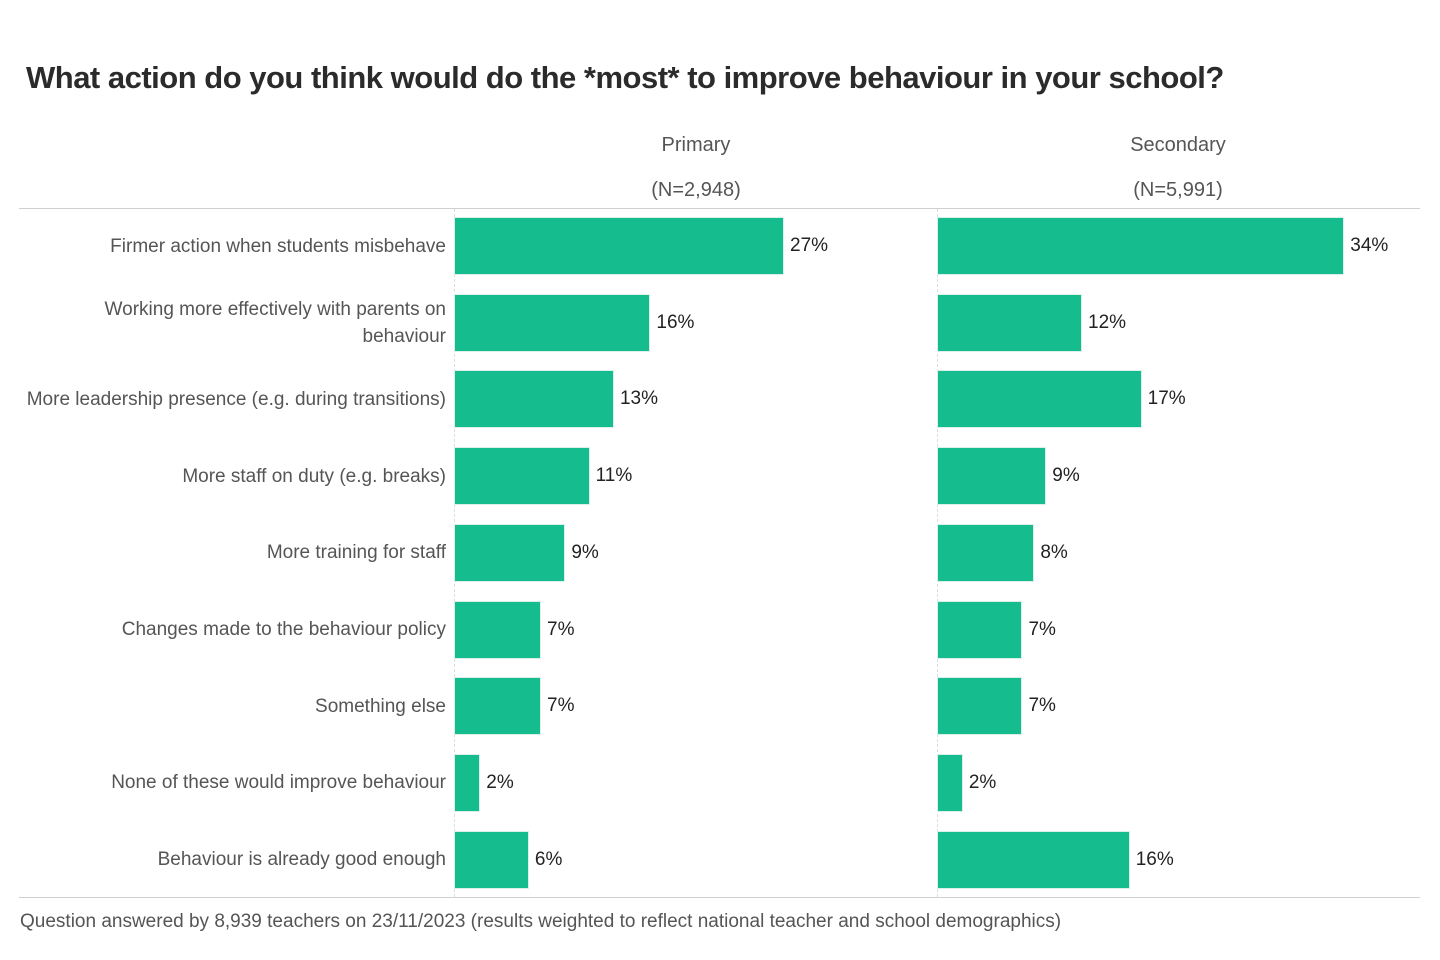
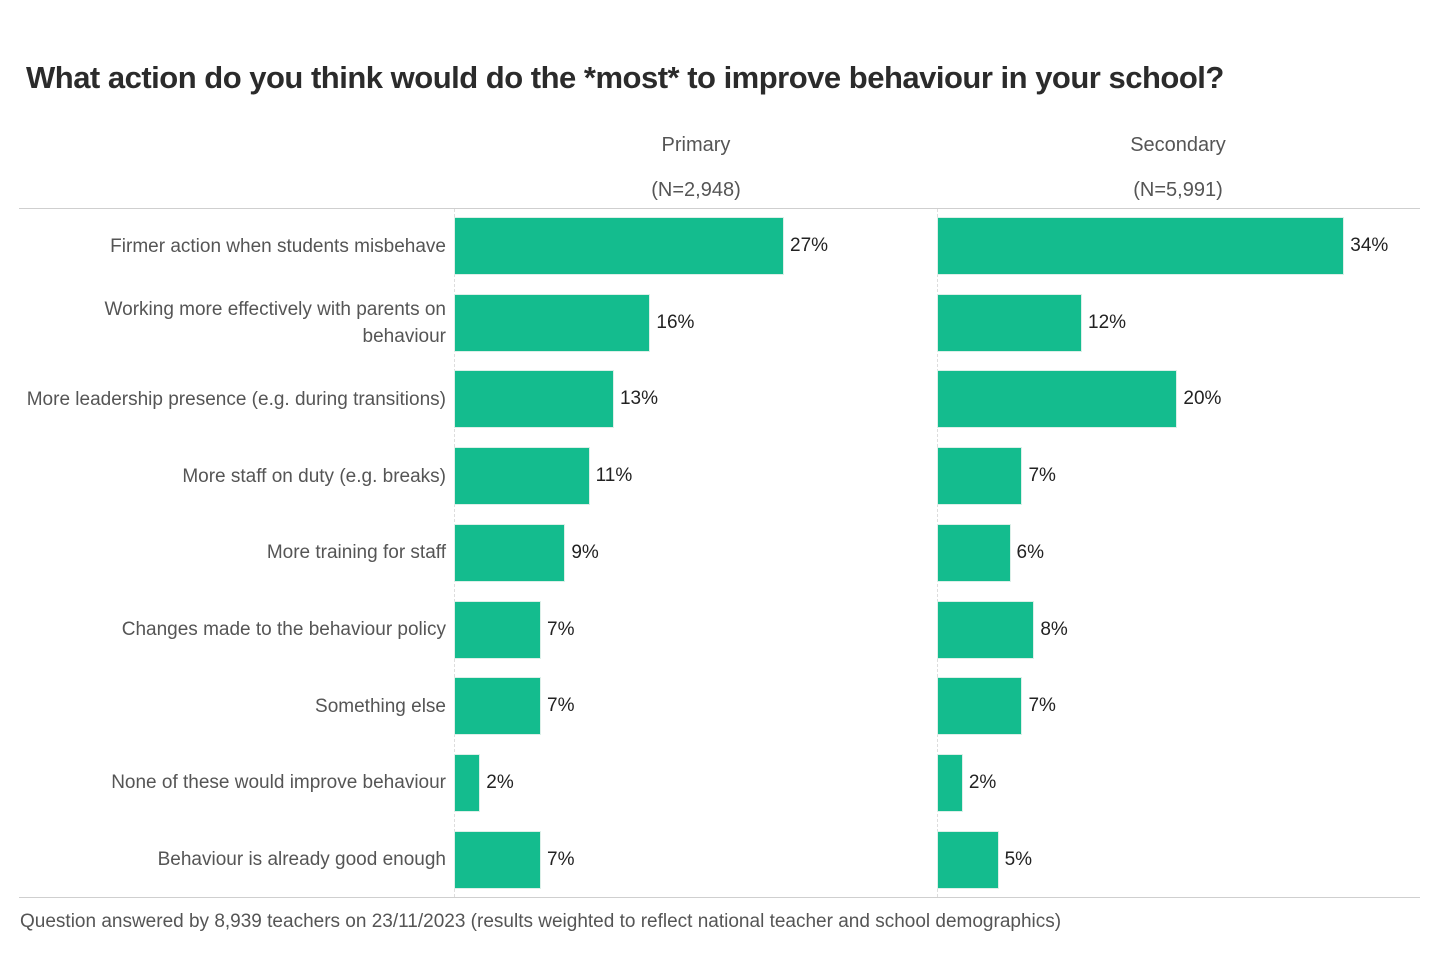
Secondary/More leadership presence (e.g. during transitions): 17% -> 20%
Secondary/More staff on duty (e.g. breaks): 9% -> 7%
Secondary/More training for staff: 8% -> 6%
Secondary/Changes made to the behaviour policy: 7% -> 8%
Primary/Behaviour is already good enough: 6% -> 7%
Secondary/Behaviour is already good enough: 16% -> 5%
